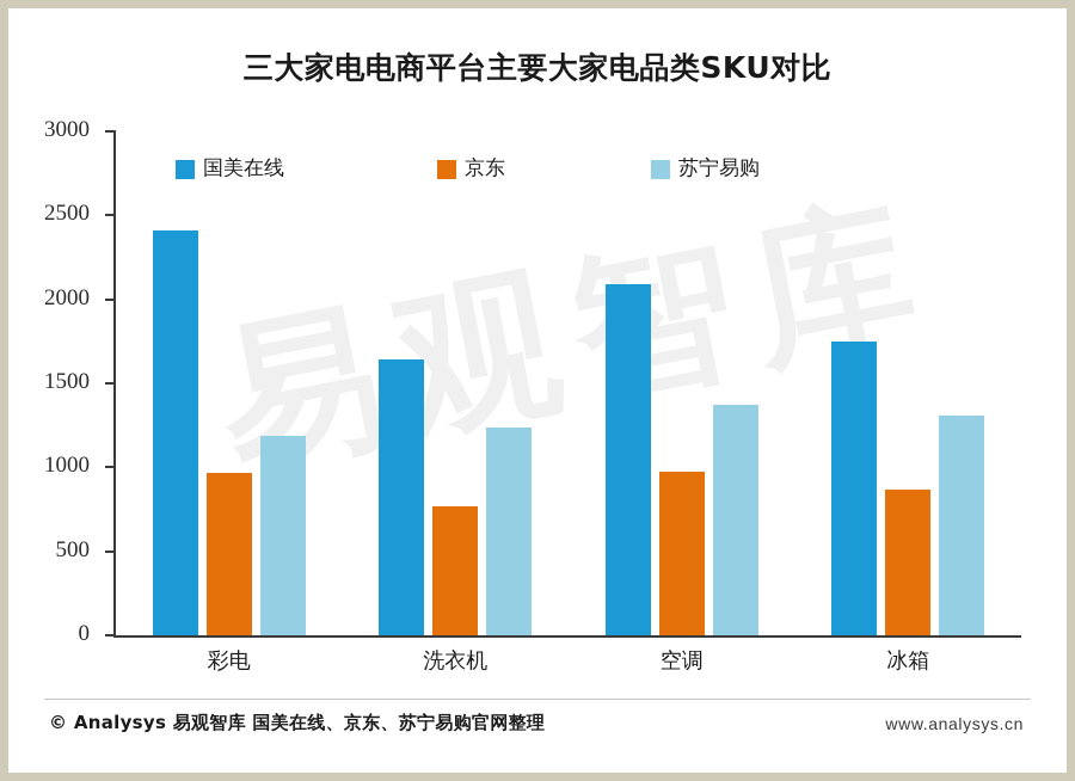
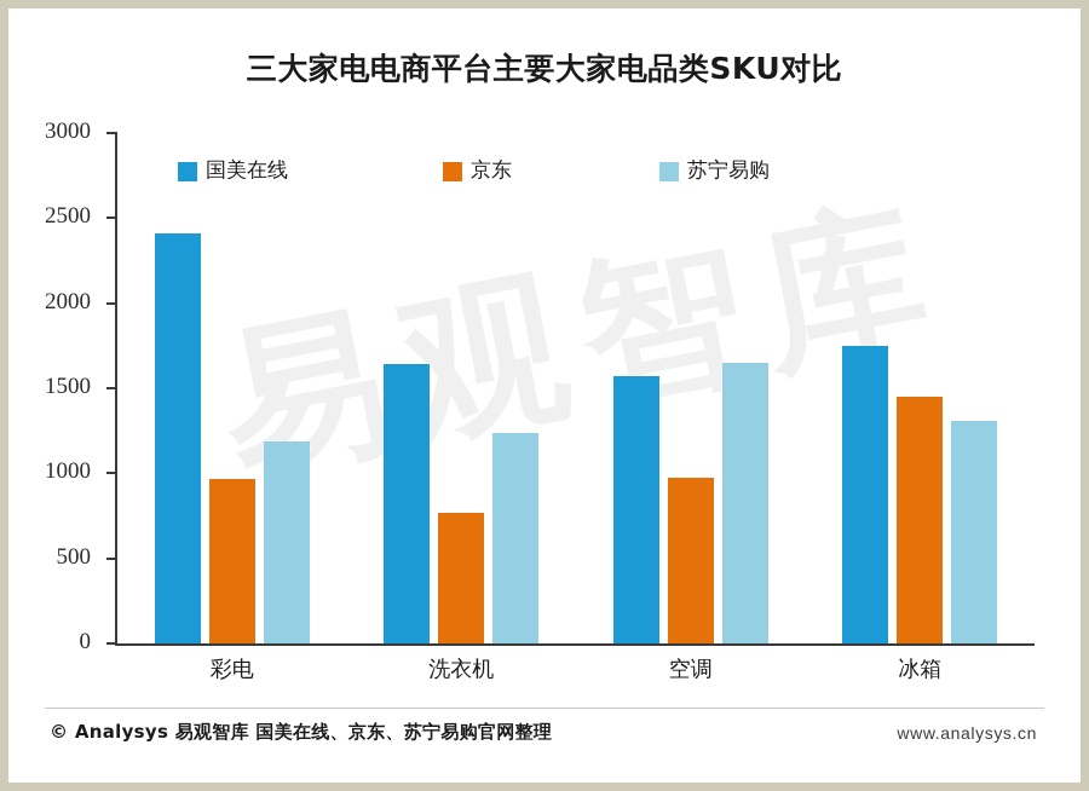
国美在线/空调: 2090 -> 1570
苏宁易购/空调: 1380 -> 1650
京东/冰箱: 860 -> 1450
